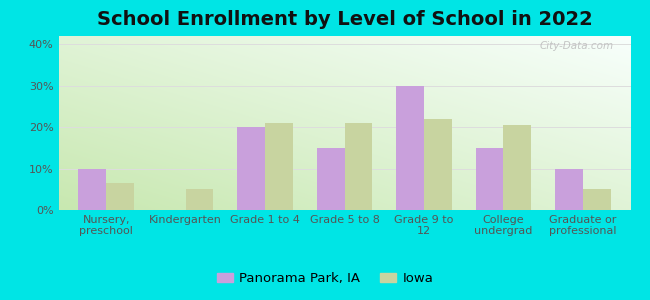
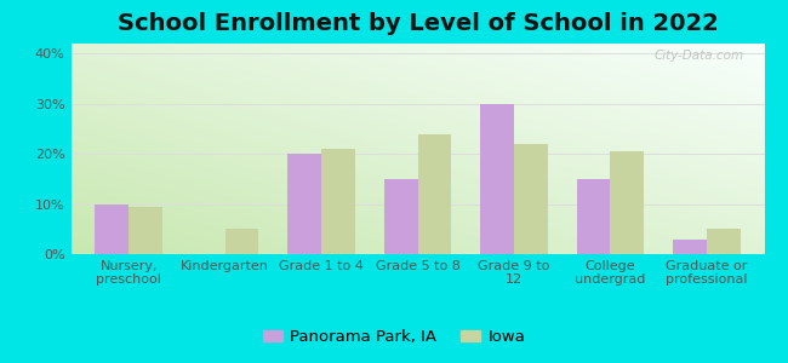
Iowa/Nursery, preschool: 6.5% -> 9.5%
Iowa/Grade 5 to 8: 21.0% -> 24.0%
Panorama Park, IA/Graduate or professional: 10% -> 3%
